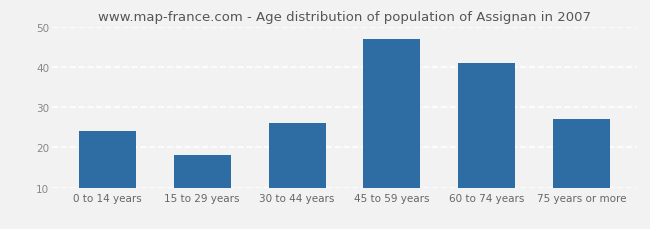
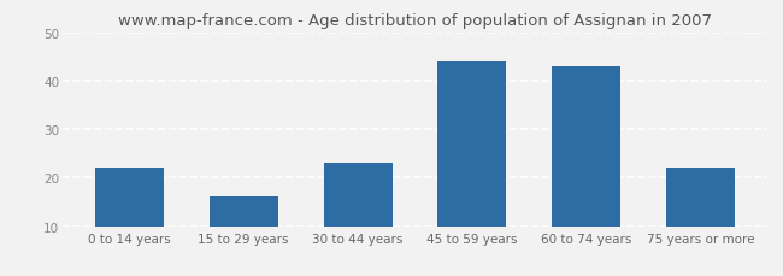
0 to 14 years: 24 -> 22
15 to 29 years: 18 -> 16
30 to 44 years: 26 -> 23
45 to 59 years: 47 -> 44
60 to 74 years: 41 -> 43
75 years or more: 27 -> 22
